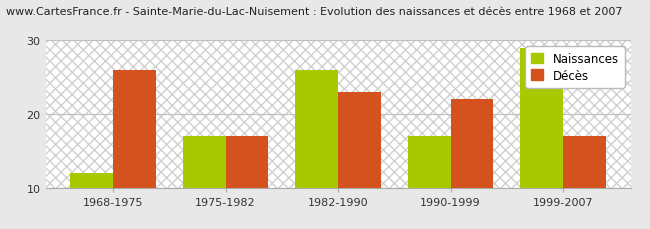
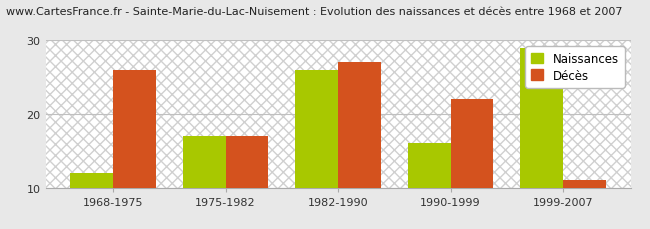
Décès/1982-1990: 23 -> 27
Naissances/1990-1999: 17 -> 16
Décès/1999-2007: 17 -> 11
